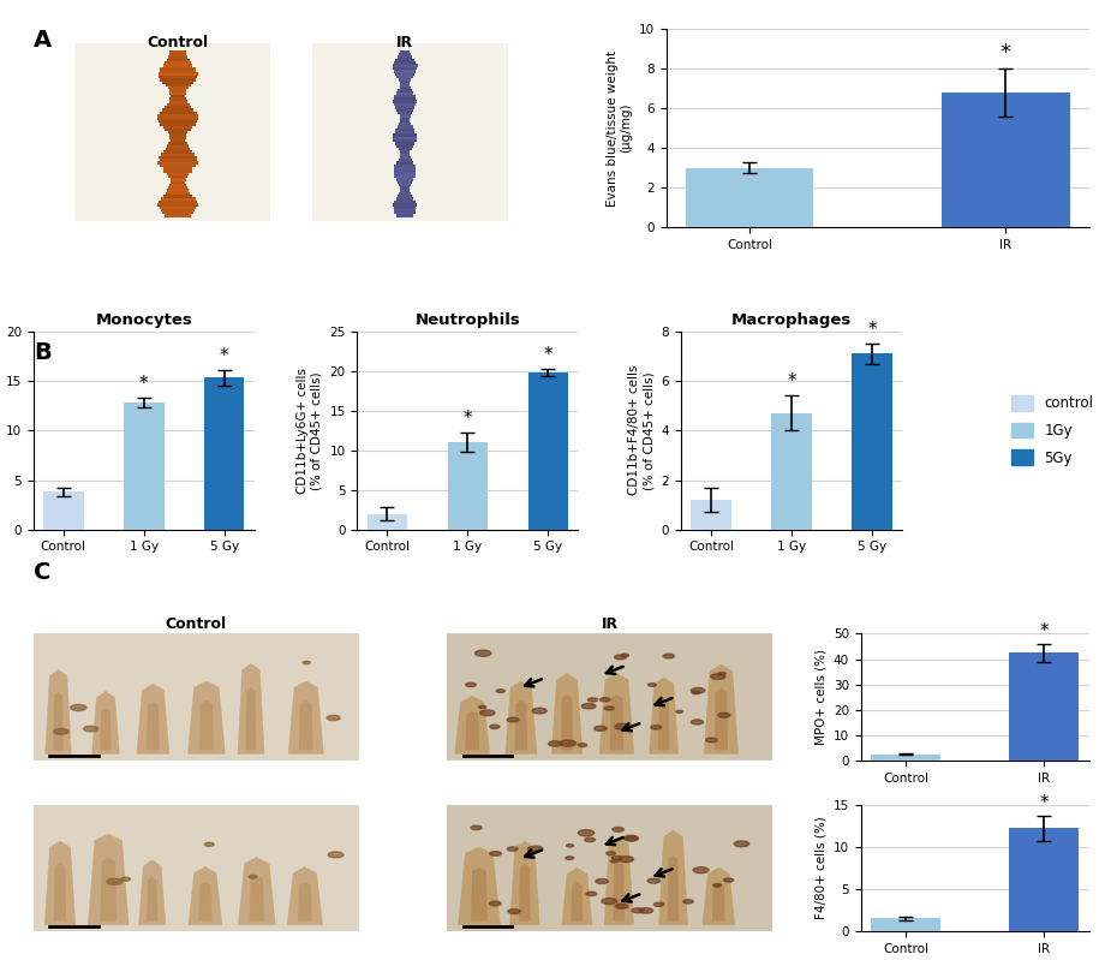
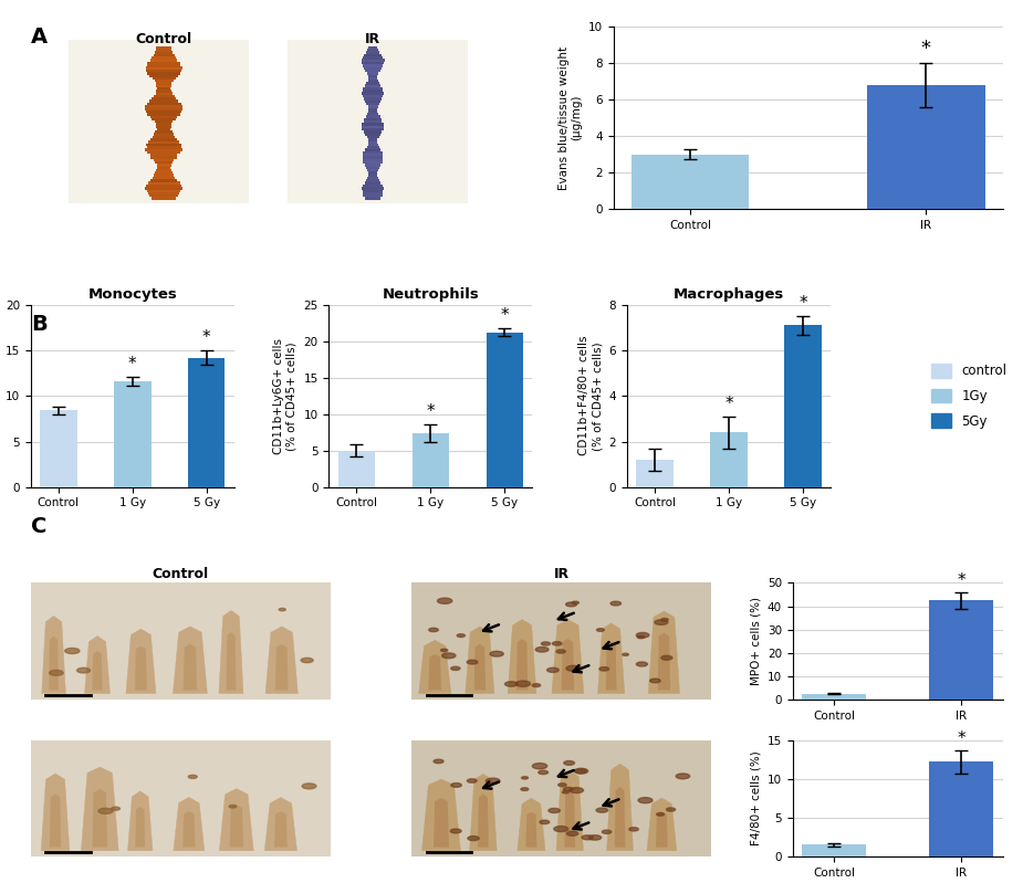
Monocytes/Control: 3.8 -> 8.4
Monocytes/1 Gy: 12.8 -> 11.6
Monocytes/5 Gy: 15.3 -> 14.2
Neutrophils/Control: 2.0 -> 5.0
Neutrophils/1 Gy: 11.0 -> 7.4
Neutrophils/5 Gy: 19.8 -> 21.2
Macrophages/1 Gy: 4.7 -> 2.4
